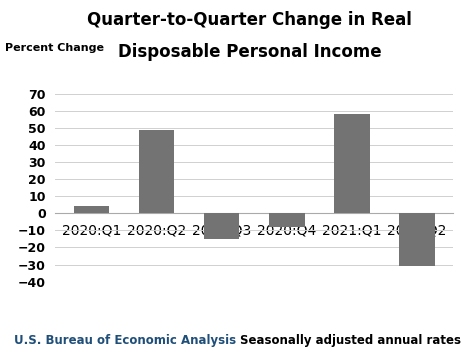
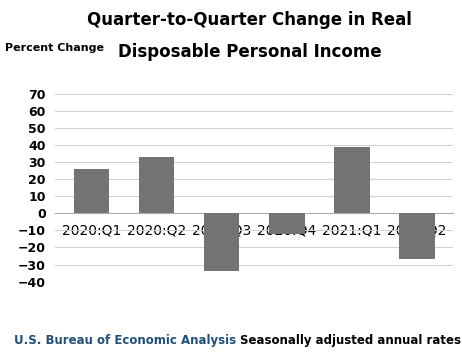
2020:Q1: 4 -> 26
2020:Q2: 49 -> 33
2020:Q3: -15 -> -34
2020:Q4: -8 -> -12
2021:Q1: 58 -> 39
2021:Q2: -31 -> -27
